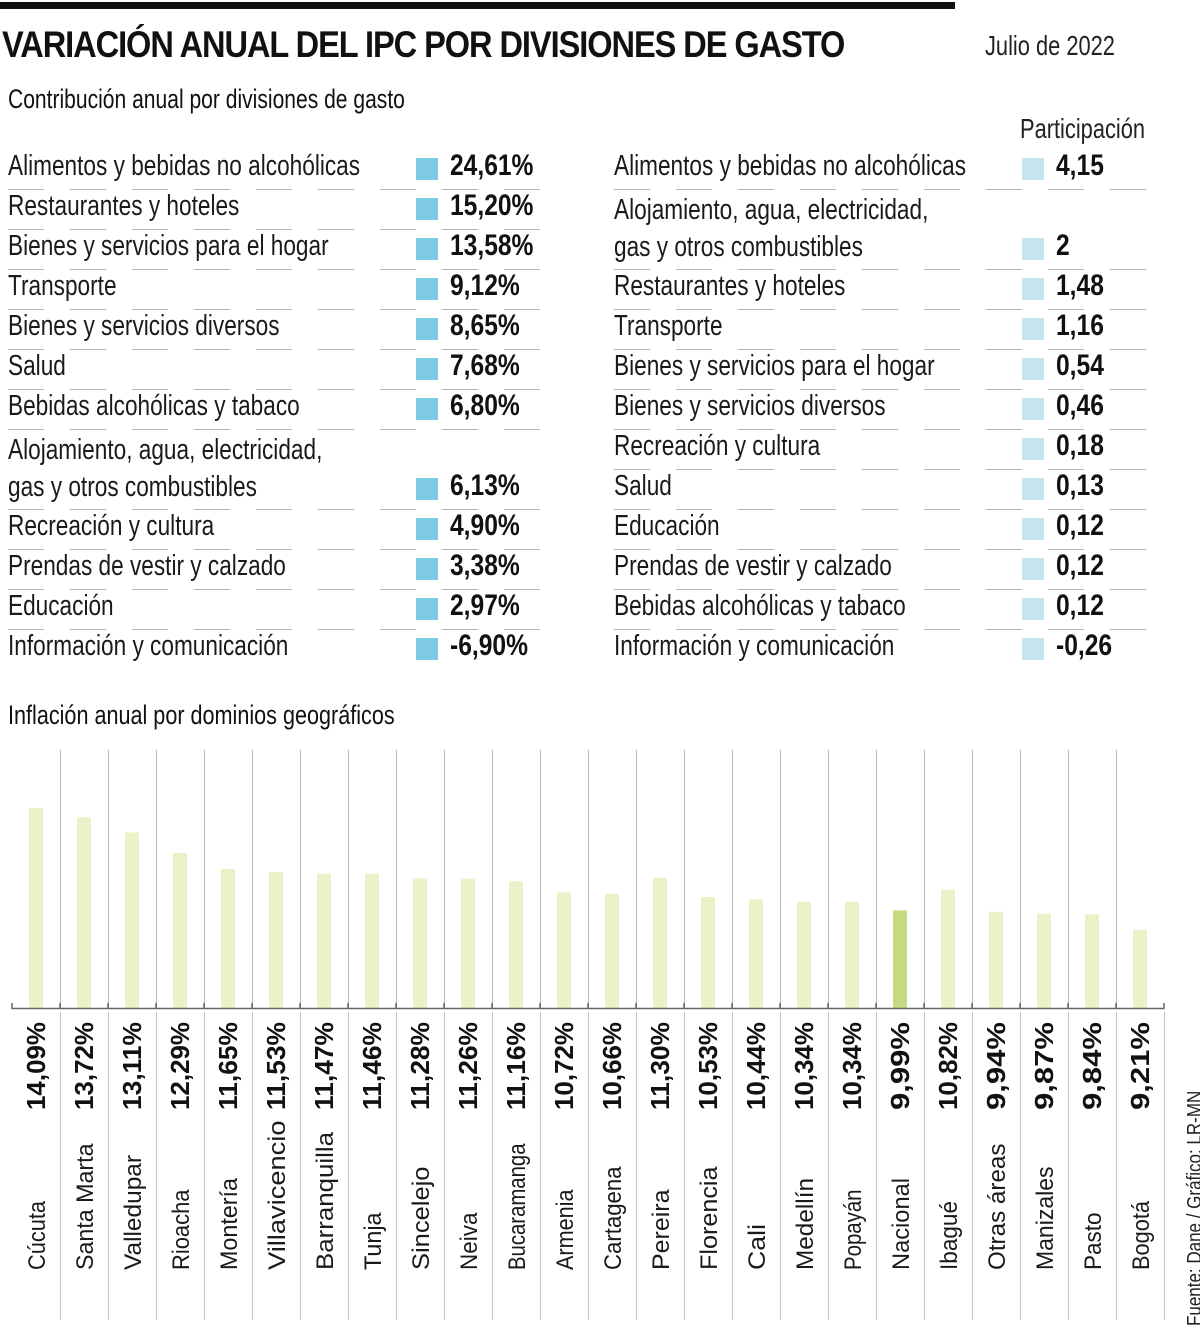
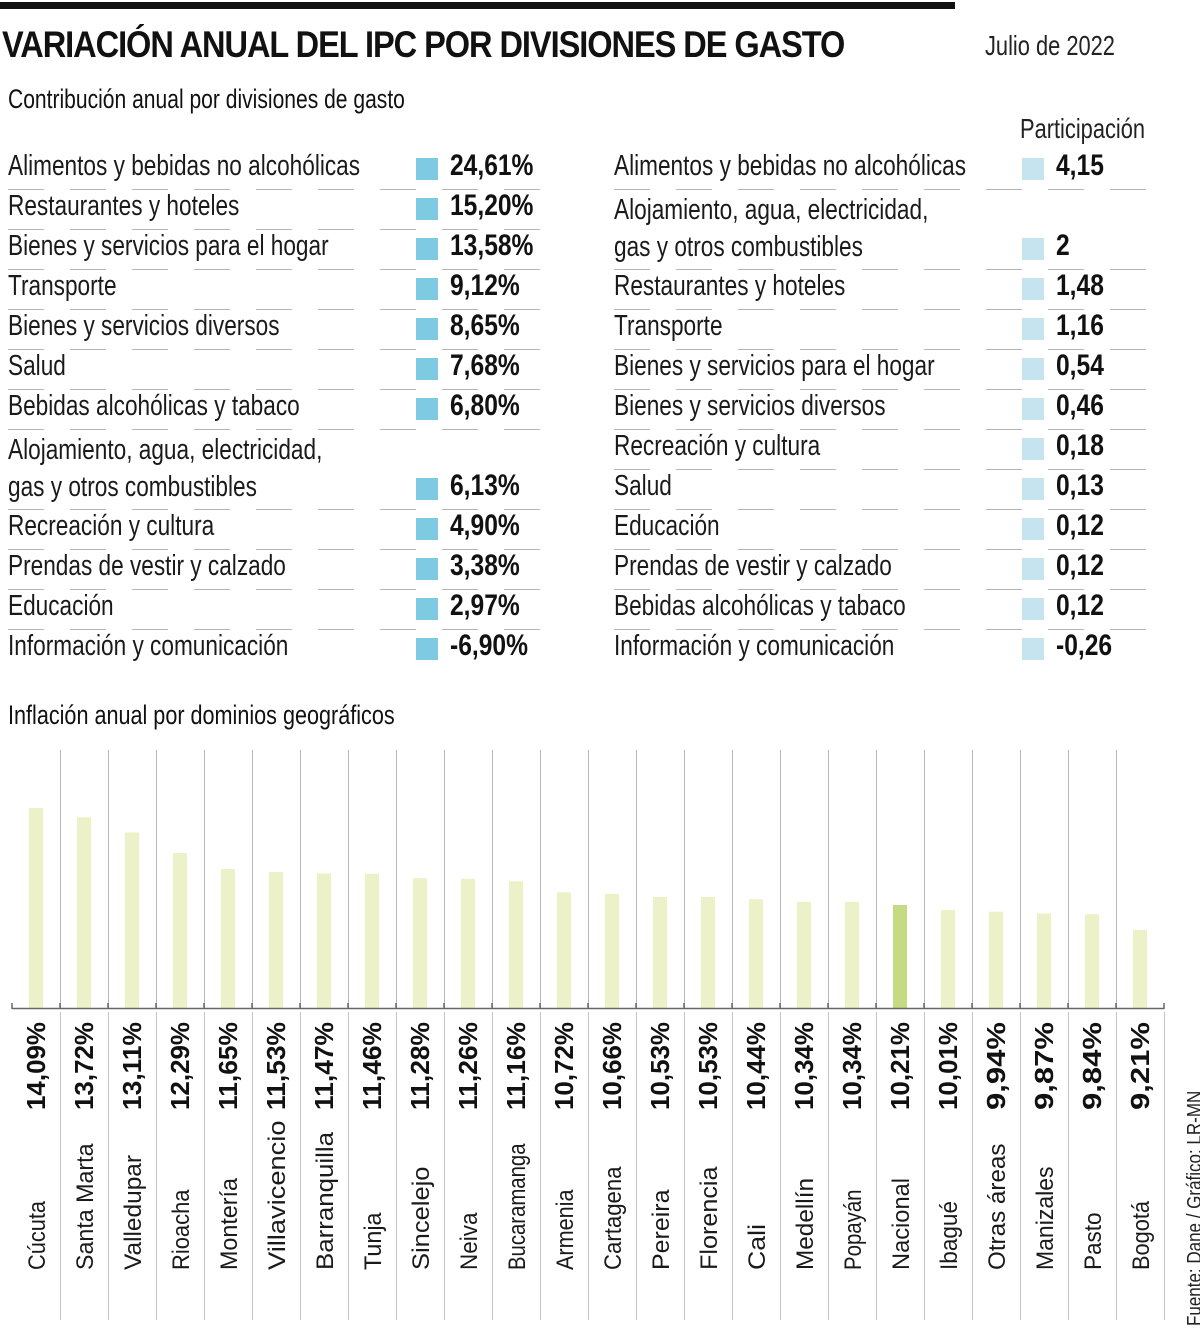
Inflación anual por dominios geográficos/Pereira: 11,30% -> 10,53%
Inflación anual por dominios geográficos/Nacional: 9,99% -> 10,21%
Inflación anual por dominios geográficos/Ibagué: 10,82% -> 10,01%
